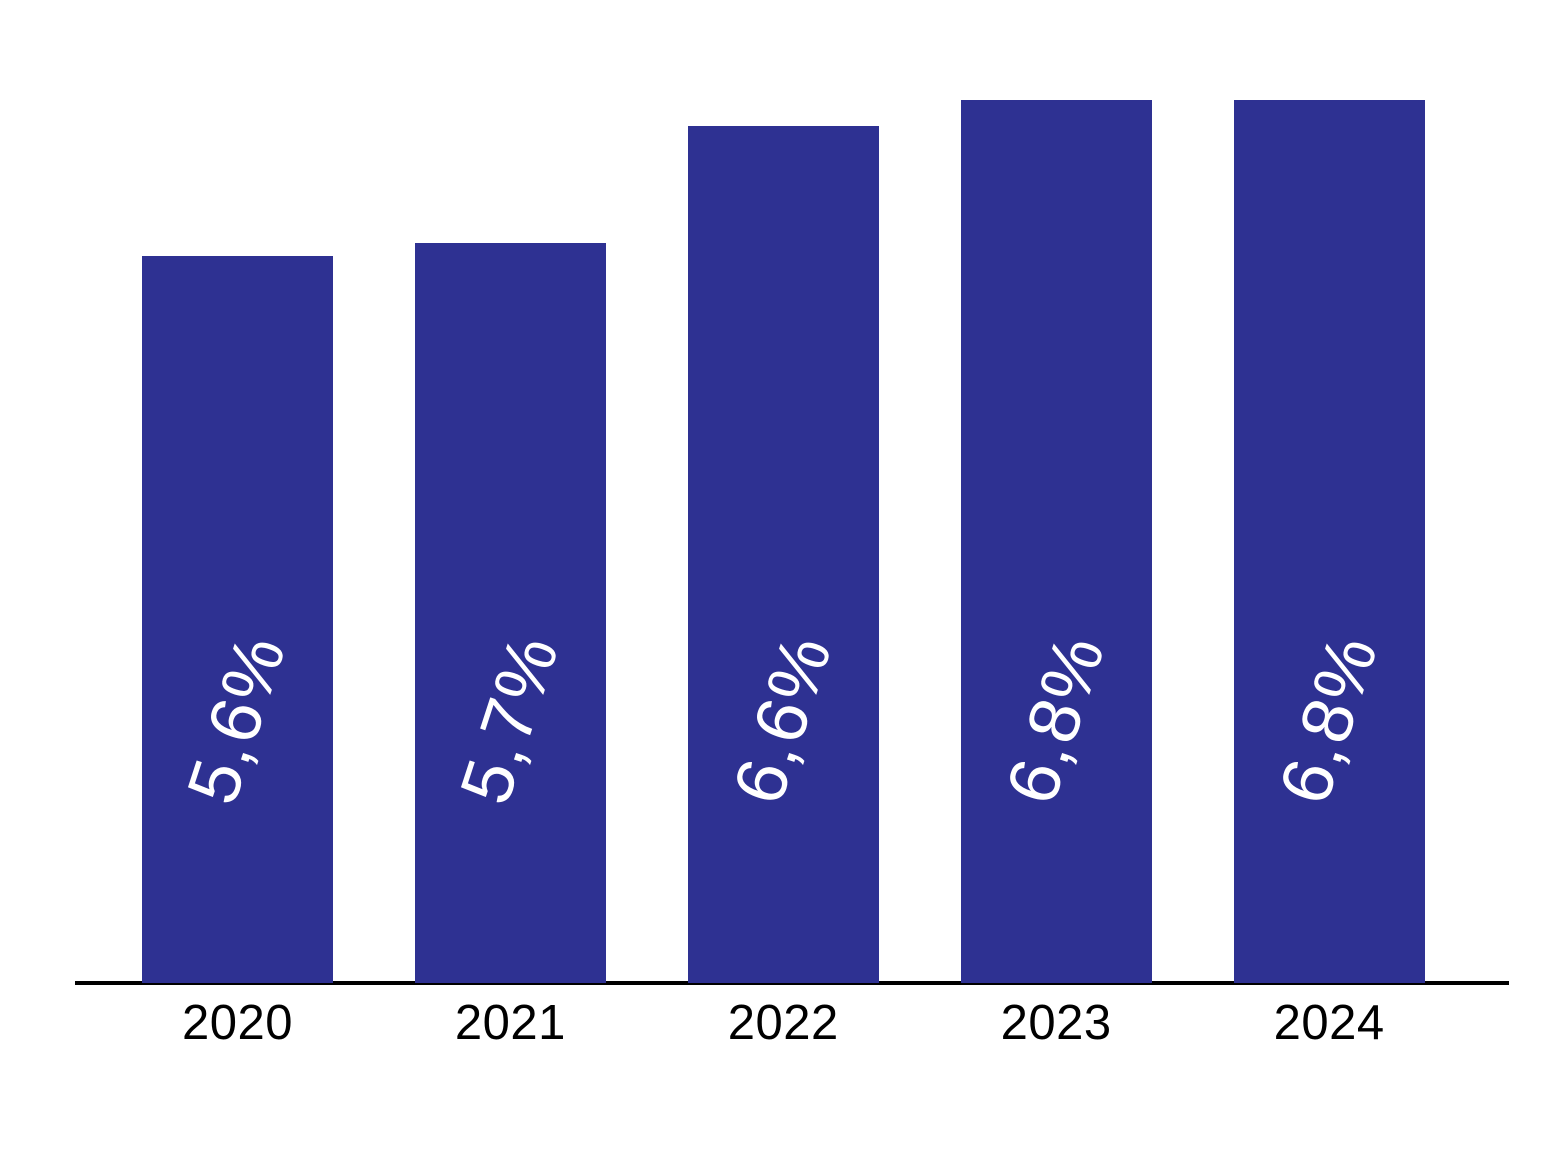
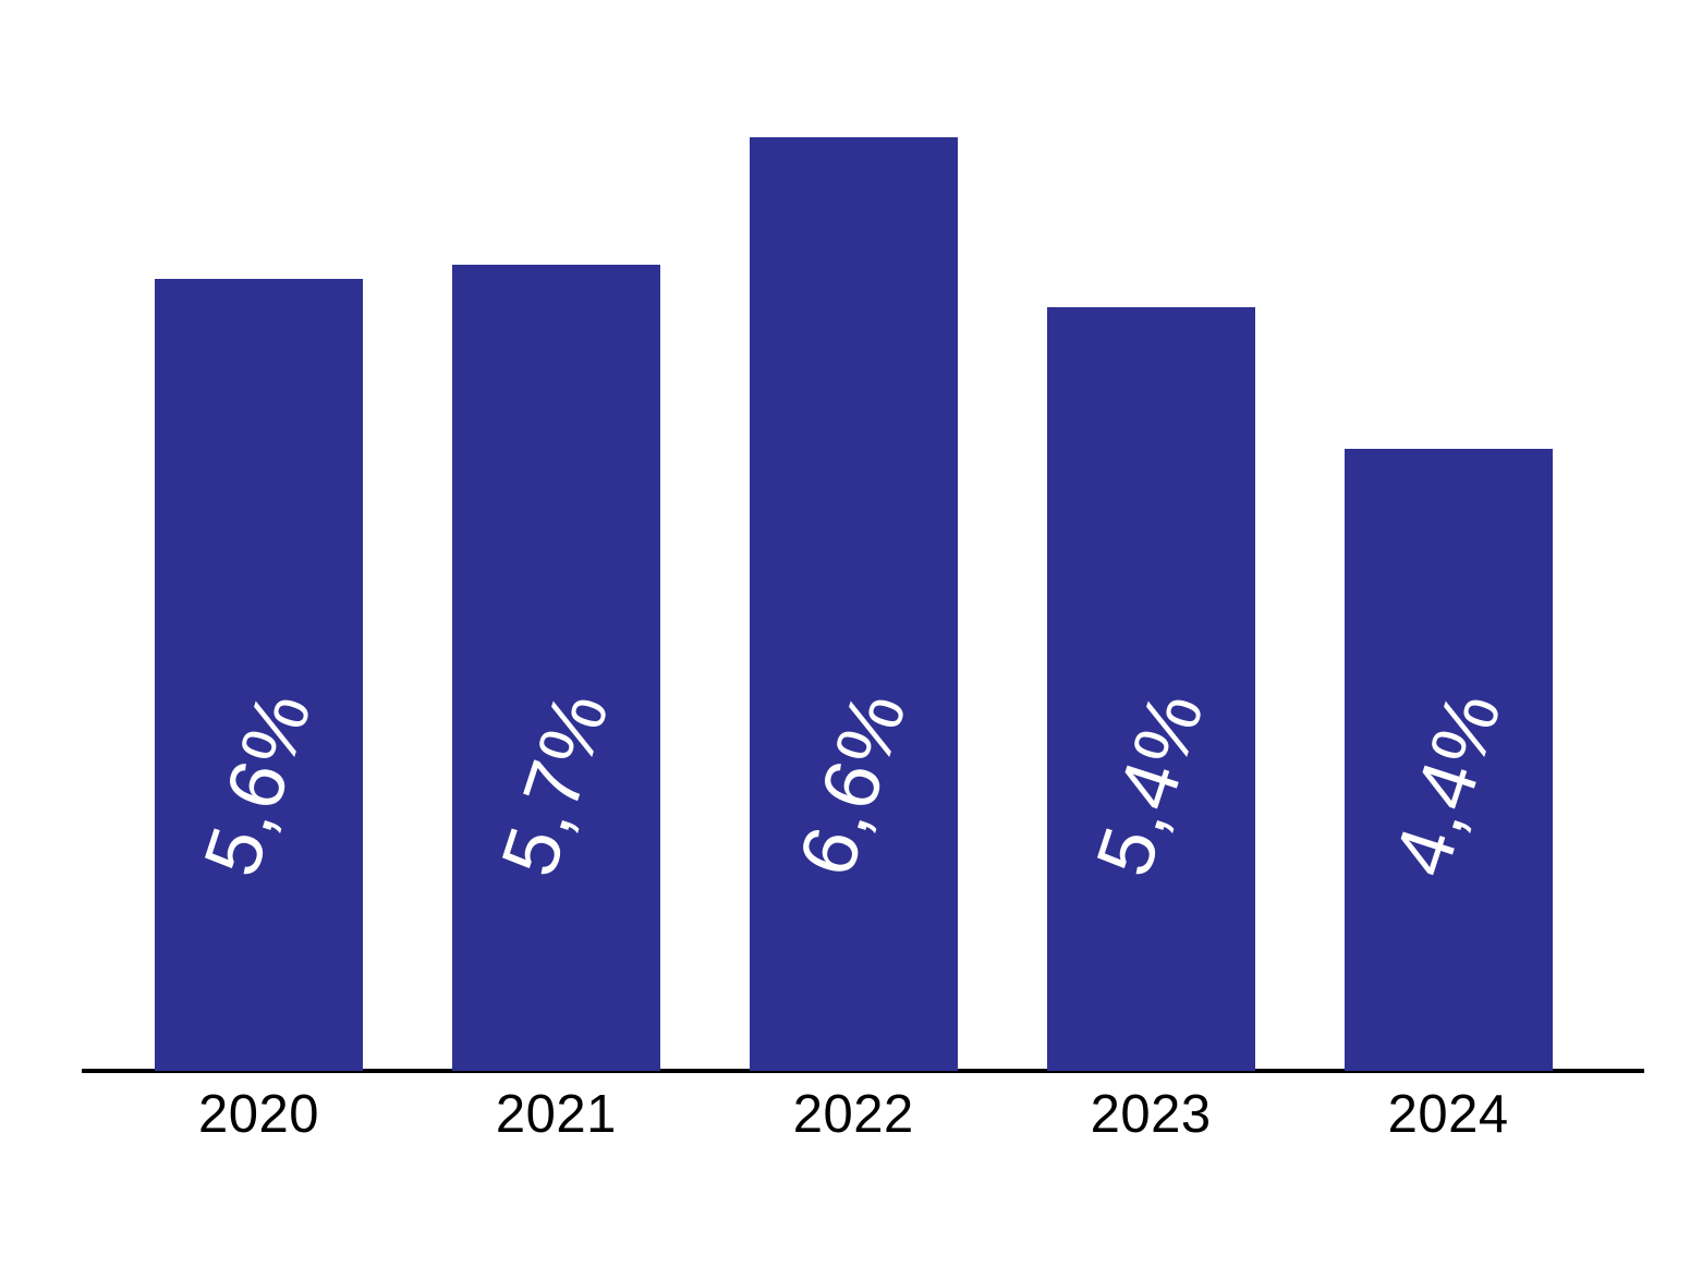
2023: 6,8% -> 5,4%
2024: 6,8% -> 4,4%
